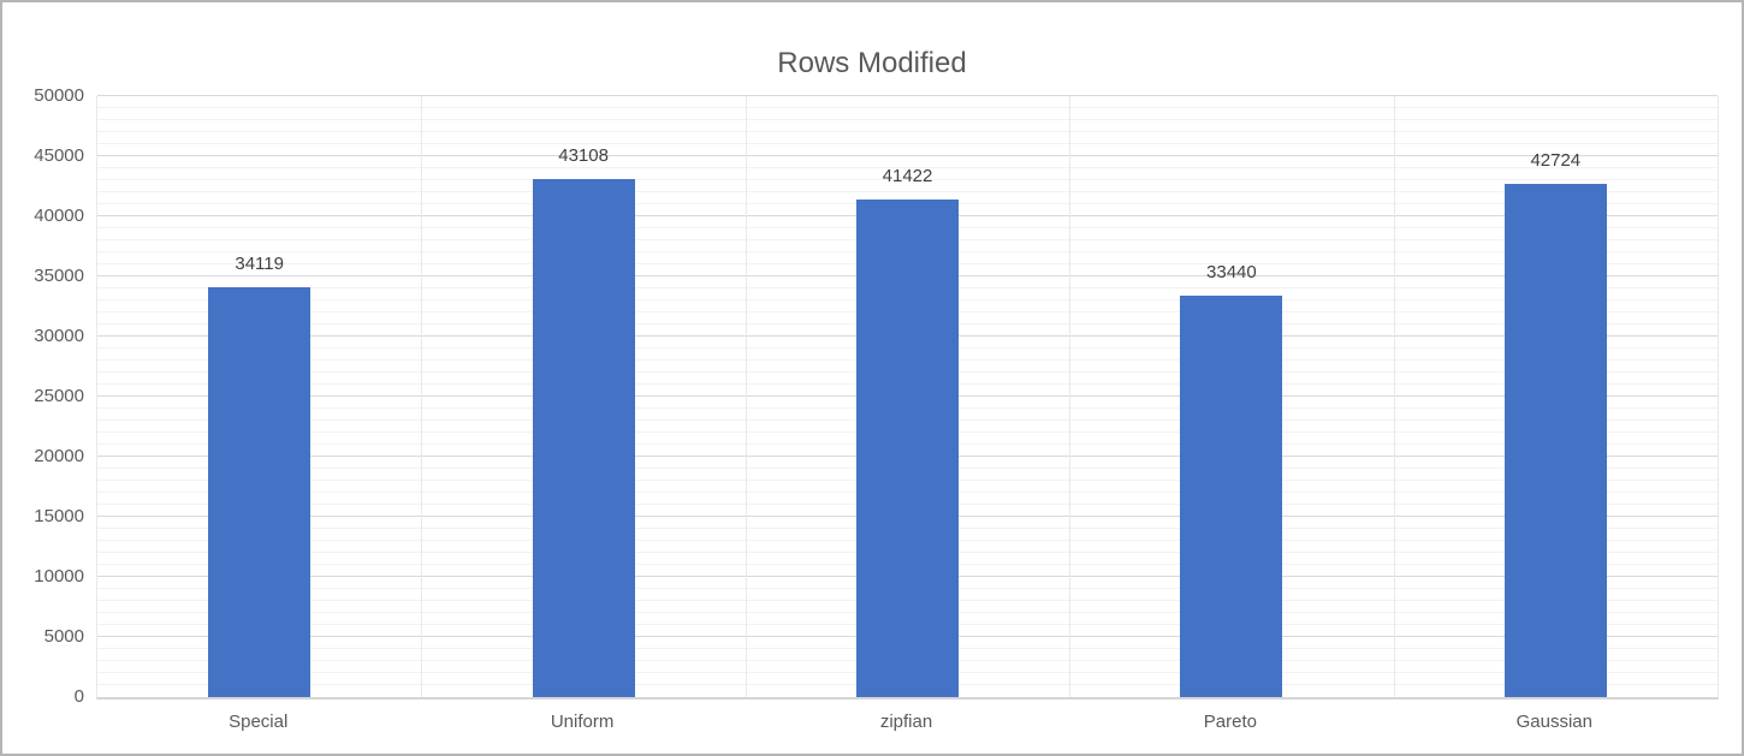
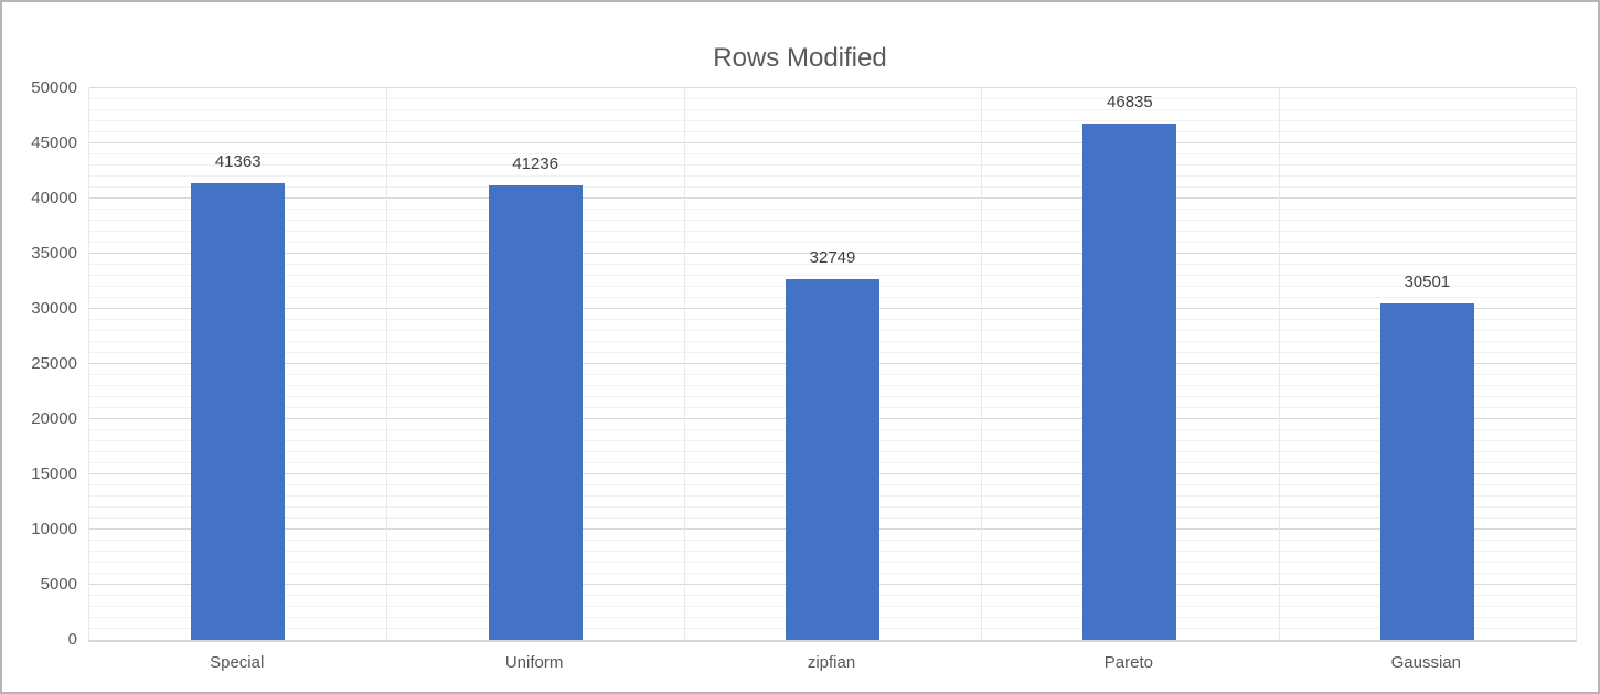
Special: 34119 -> 41363
Uniform: 43108 -> 41236
zipfian: 41422 -> 32749
Pareto: 33440 -> 46835
Gaussian: 42724 -> 30501
